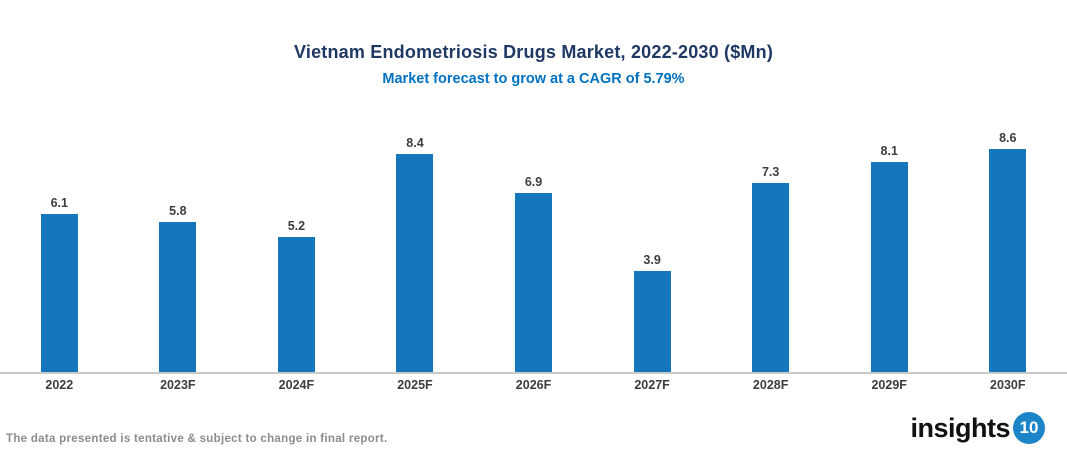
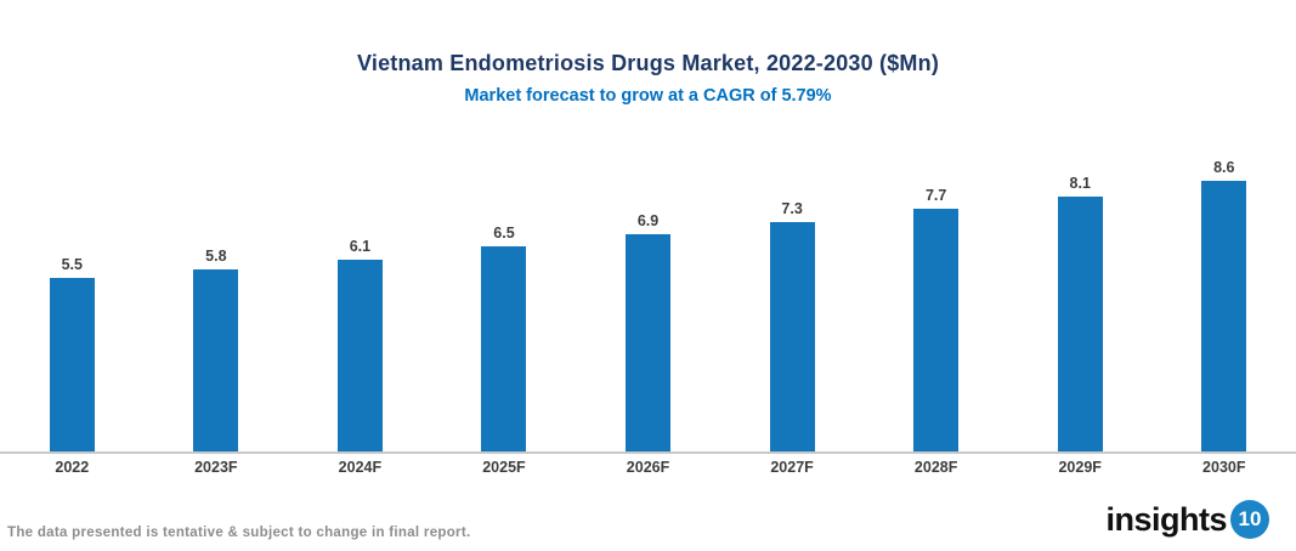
2022: 6.1 -> 5.5
2024F: 5.2 -> 6.1
2025F: 8.4 -> 6.5
2027F: 3.9 -> 7.3
2028F: 7.3 -> 7.7
